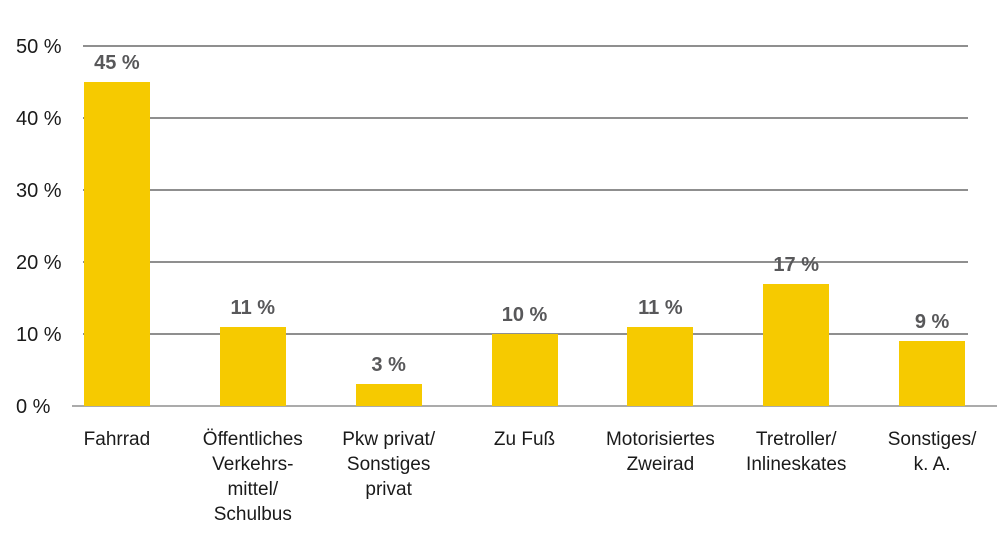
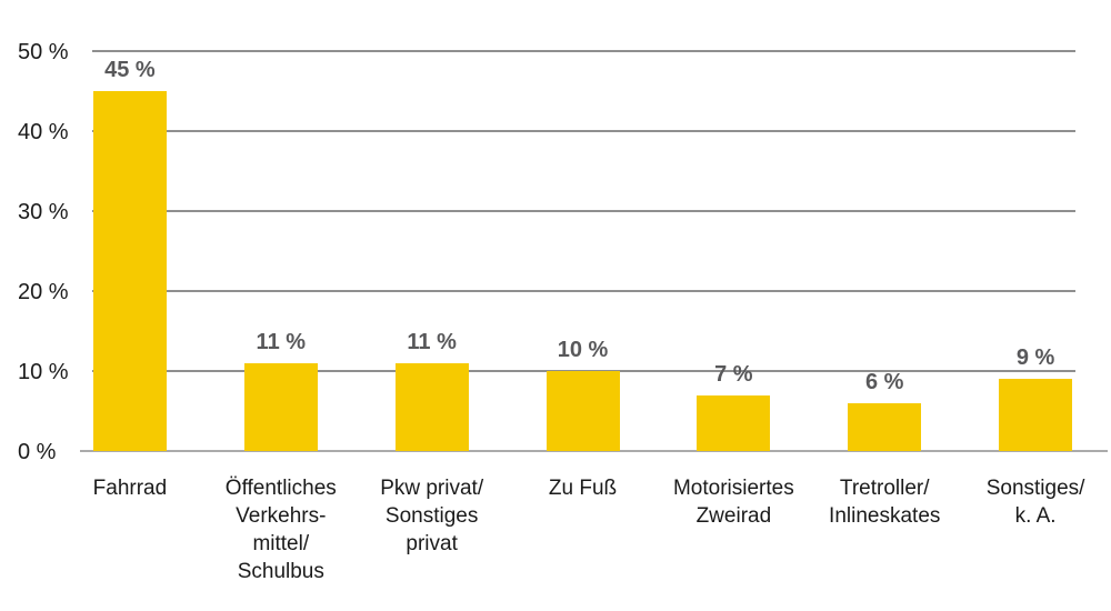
Pkw privat/ Sonstiges privat: 3 -> 11
Motorisiertes Zweirad: 11 -> 7
Tretroller/ Inlineskates: 17 -> 6
